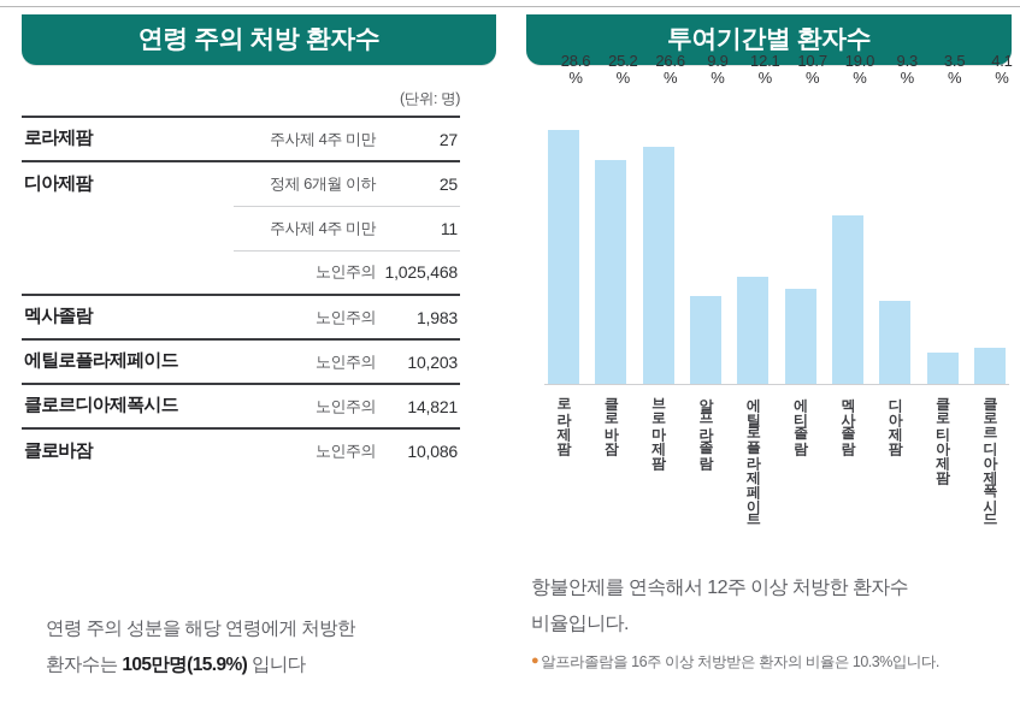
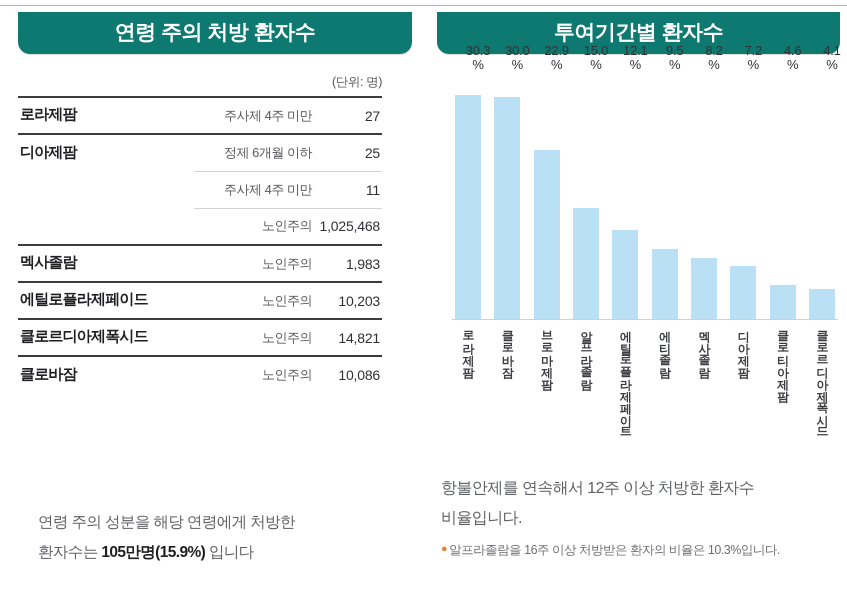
로라제팜: 28.6 -> 30.3
클로바잠: 25.2 -> 30.0
브로마제팜: 26.6 -> 22.9
알프라졸람: 9.9 -> 15.0
에티졸람: 10.7 -> 9.5
멕사졸람: 19.0 -> 8.2
디아제팜: 9.3 -> 7.2
클로티아제팜: 3.5 -> 4.6
